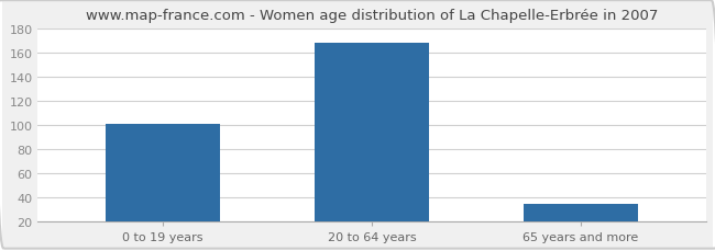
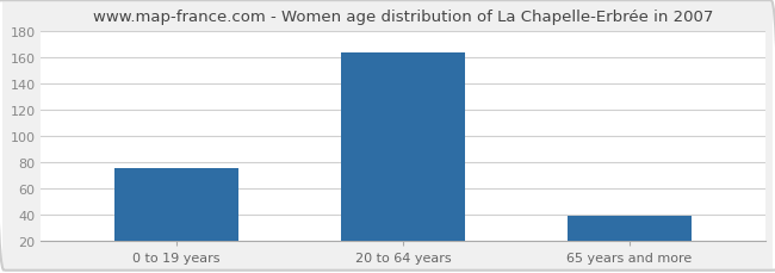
0 to 19 years: 101 -> 75
20 to 64 years: 168 -> 163
65 years and more: 34 -> 39
